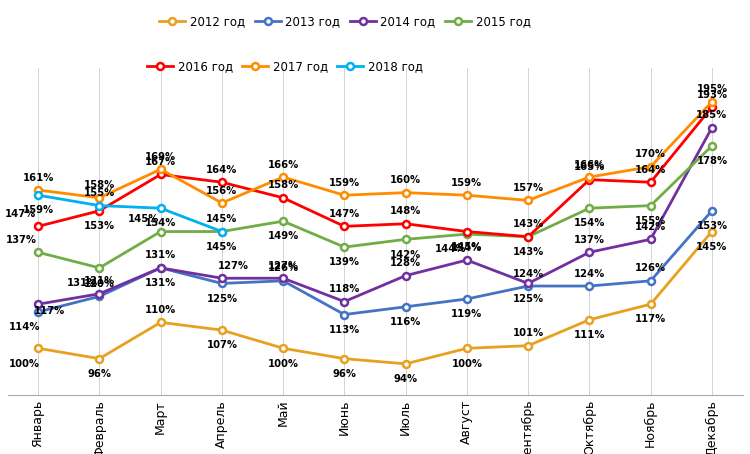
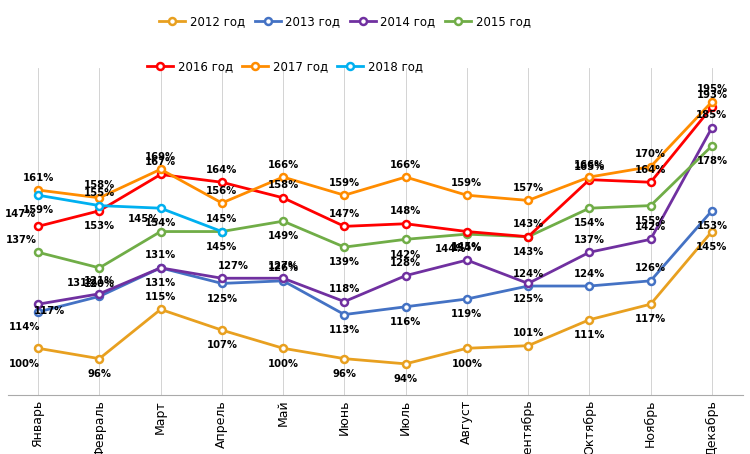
2012 год/Март: 110% -> 115%
2017 год/Июль: 160% -> 166%
